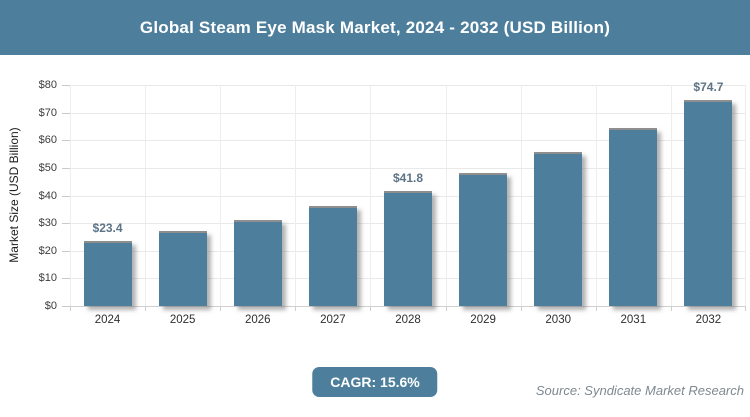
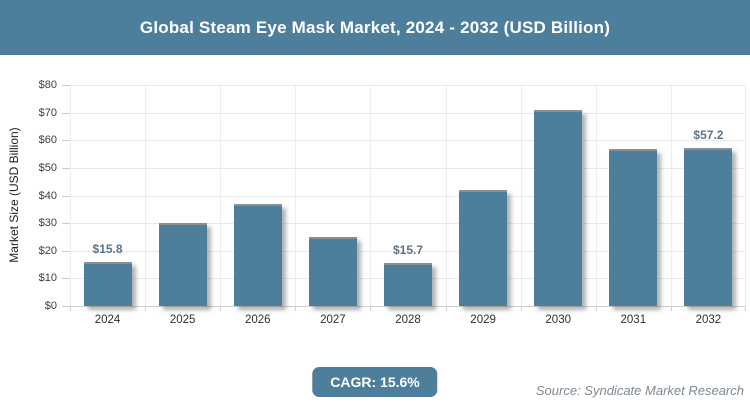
2024: $23.4 -> $15.8
2025: $27 -> $30
2026: $31 -> $37
2027: $36 -> $25
2028: $41.8 -> $15.7
2029: $48 -> $42
2030: $56 -> $71
2031: $65 -> $57
2032: $74.7 -> $57.2
